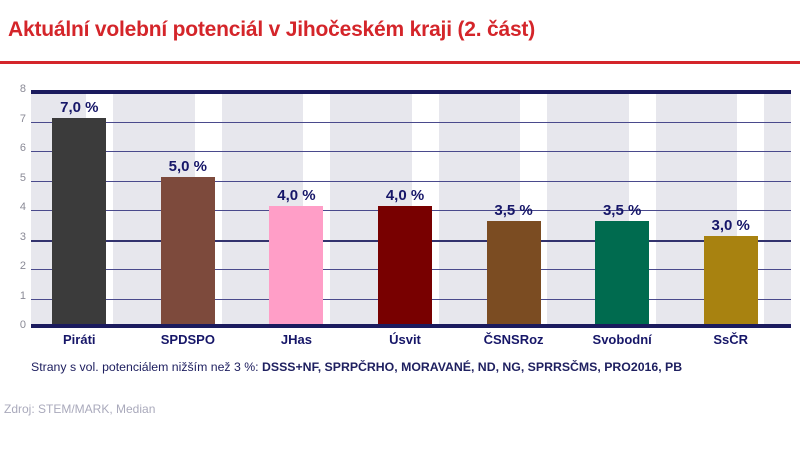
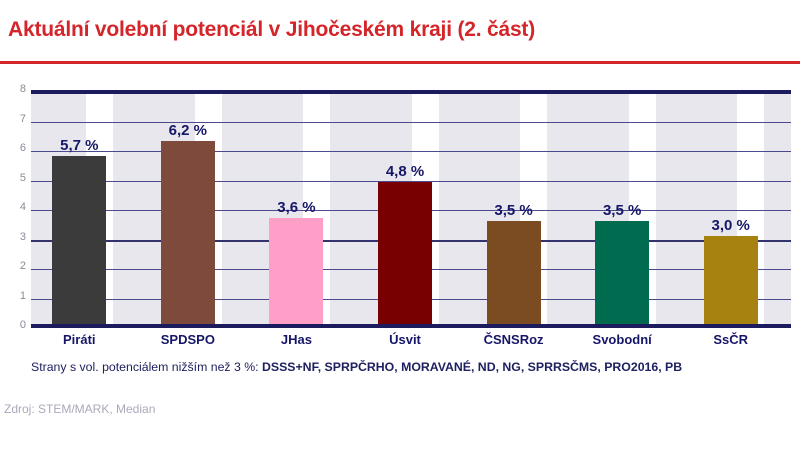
Piráti: 7,0 -> 5,7
SPDSPO: 5,0 -> 6,2
JHas: 4,0 -> 3,6
Úsvit: 4,0 -> 4,8
